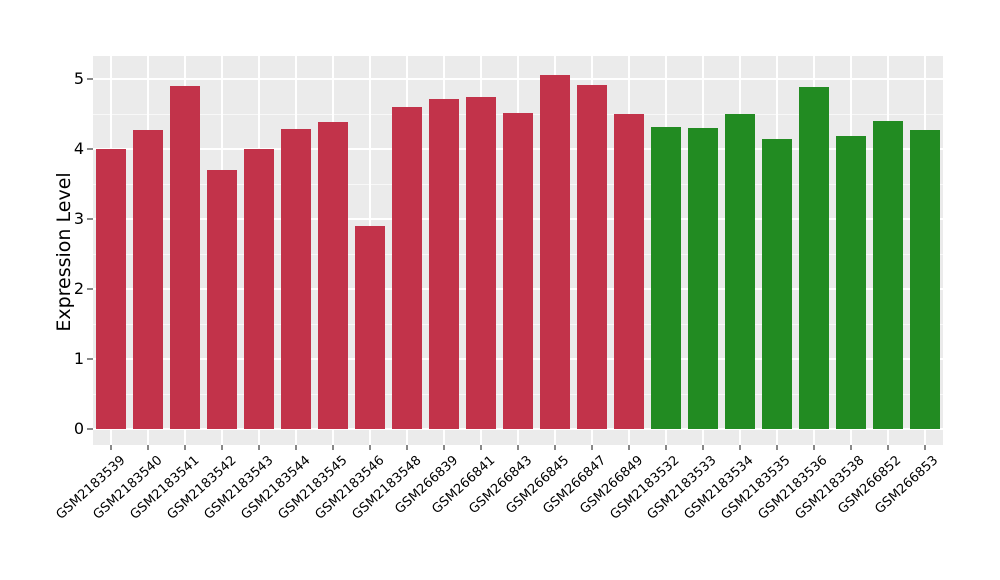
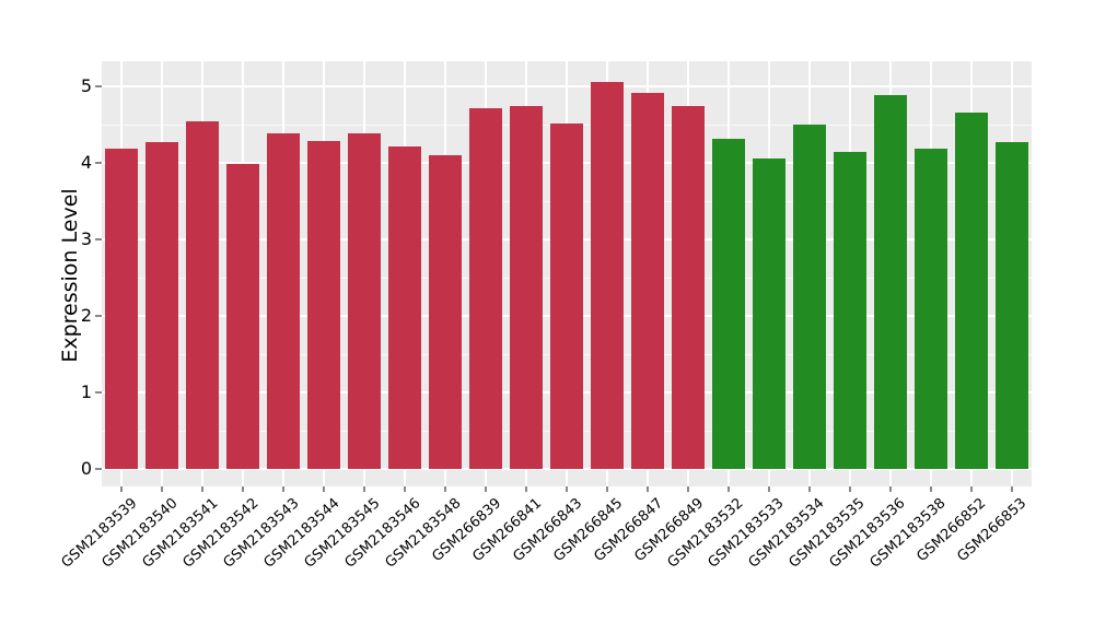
GSM2183539: 4.0 -> 4.2
GSM2183541: 4.9 -> 4.5
GSM2183542: 3.7 -> 4.0
GSM2183543: 4.0 -> 4.4
GSM2183546: 2.9 -> 4.2
GSM2183548: 4.6 -> 4.1
GSM266849: 4.5 -> 4.7
GSM2183533: 4.3 -> 4.1
GSM266852: 4.4 -> 4.7
